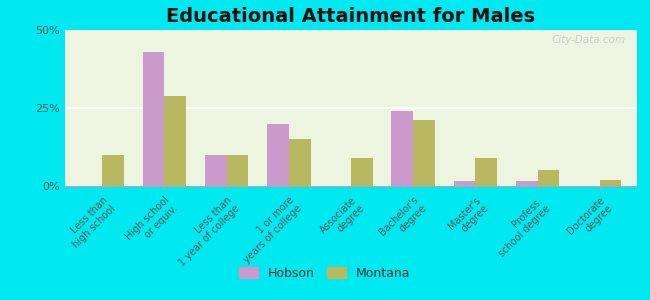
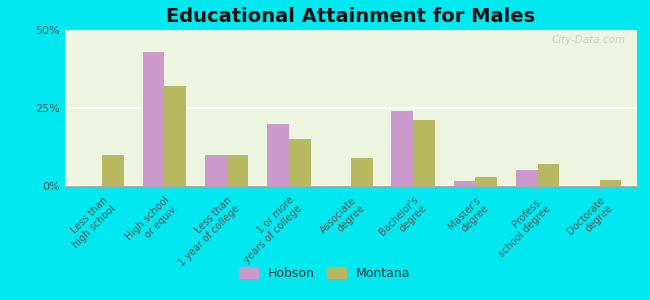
Montana/High school or equiv.: 29% -> 32%
Montana/Master's degree: 9% -> 3%
Hobson/Profess. school degree: 1.5% -> 5.0%
Montana/Profess. school degree: 5% -> 7%
